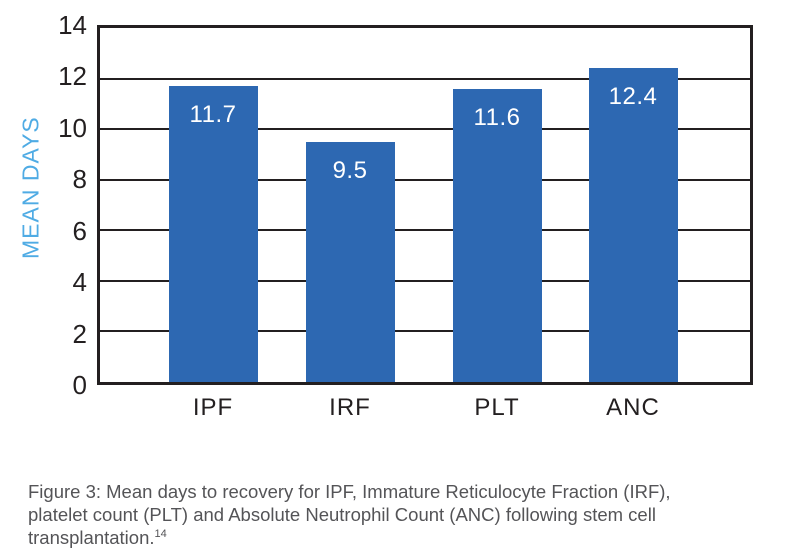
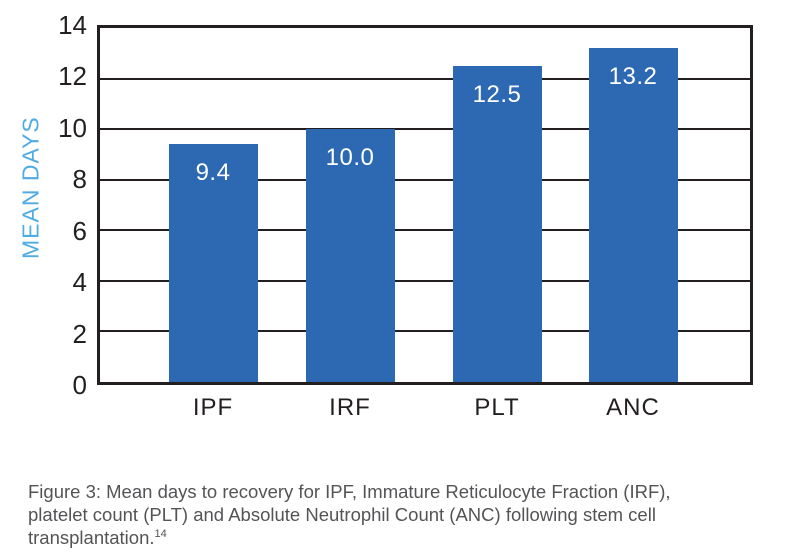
IPF: 11.7 -> 9.4
IRF: 9.5 -> 10.0
PLT: 11.6 -> 12.5
ANC: 12.4 -> 13.2
